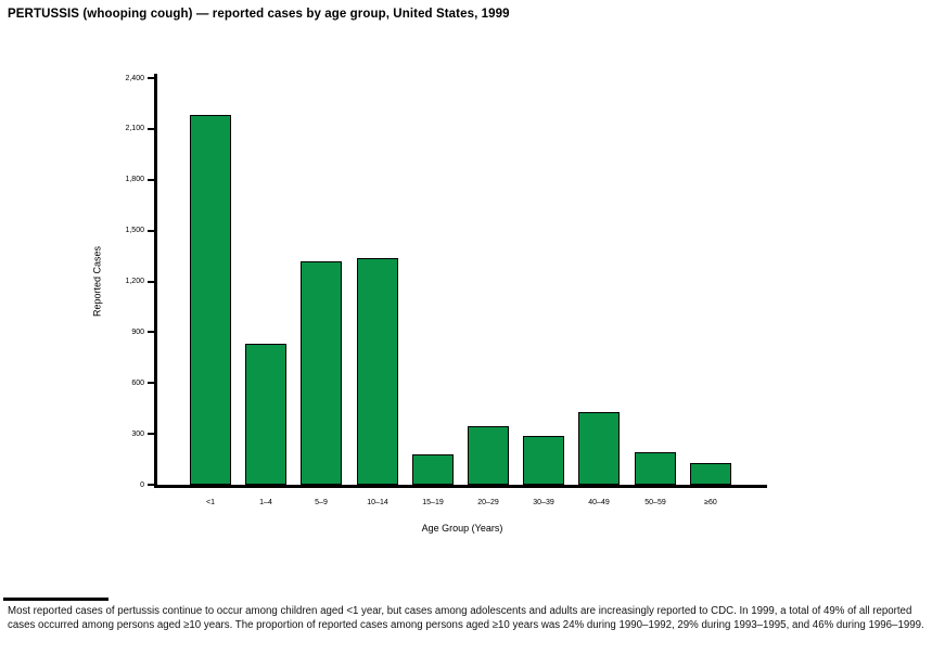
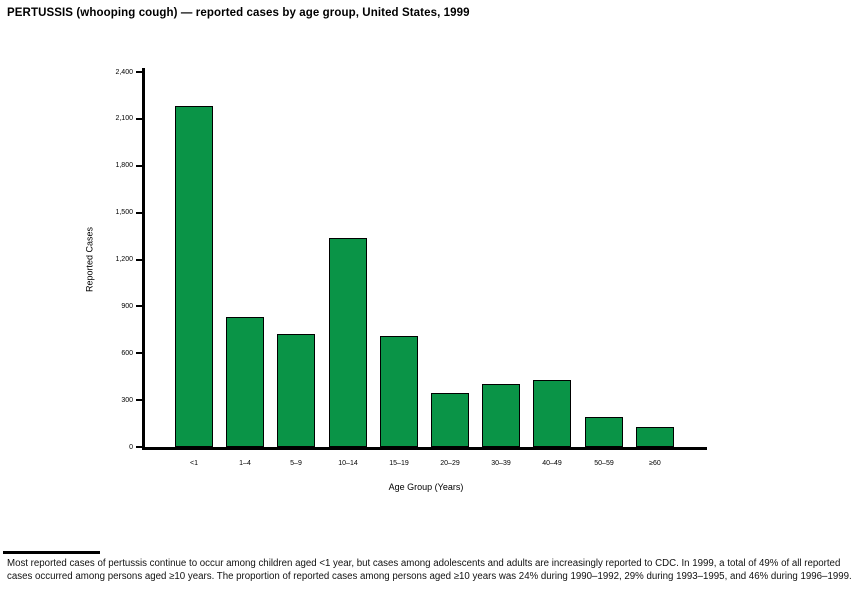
5–9: 1320 -> 720
15–19: 180 -> 710
30–39: 290 -> 400
